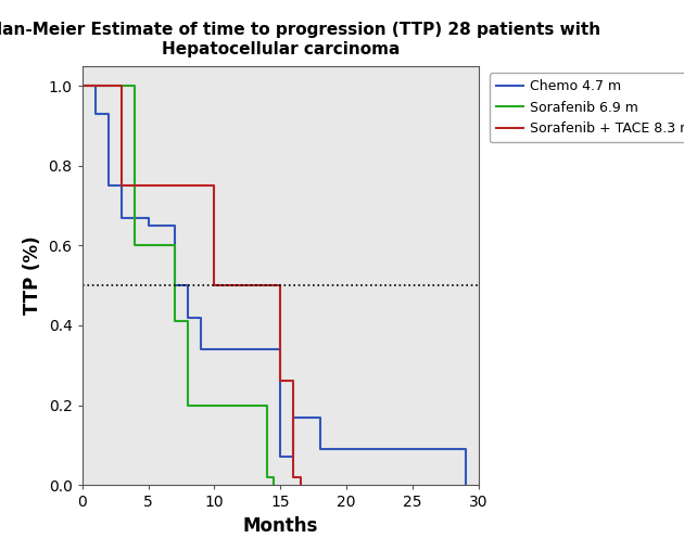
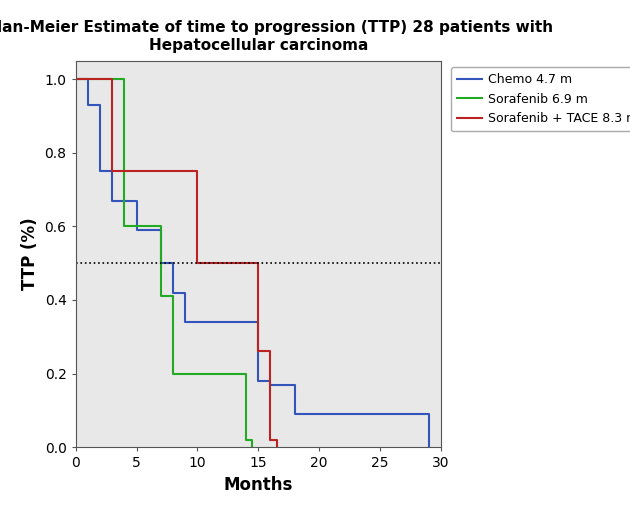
Chemo 4.7 m/5: 0.65 -> 0.59
Chemo 4.7 m/15: 0.07 -> 0.18
